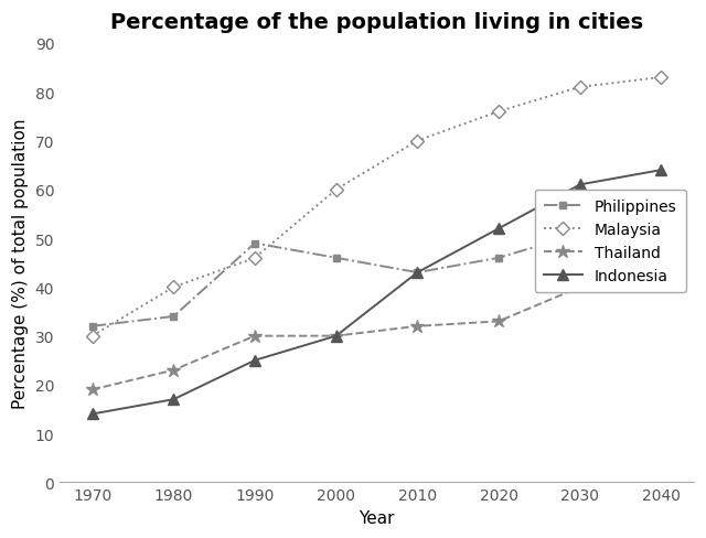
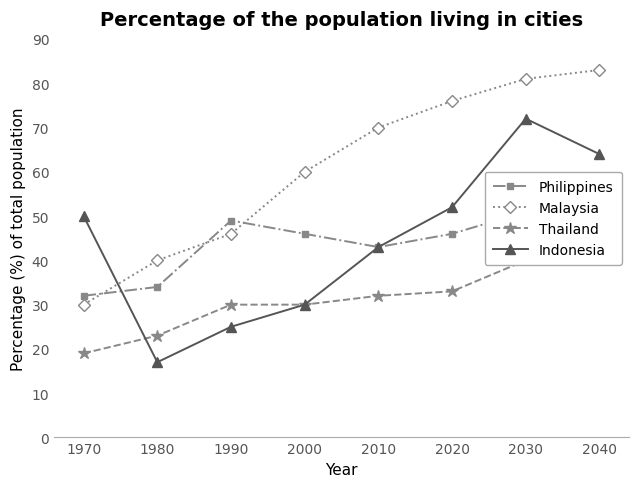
Indonesia/1970: 14 -> 50
Indonesia/2030: 61 -> 72
